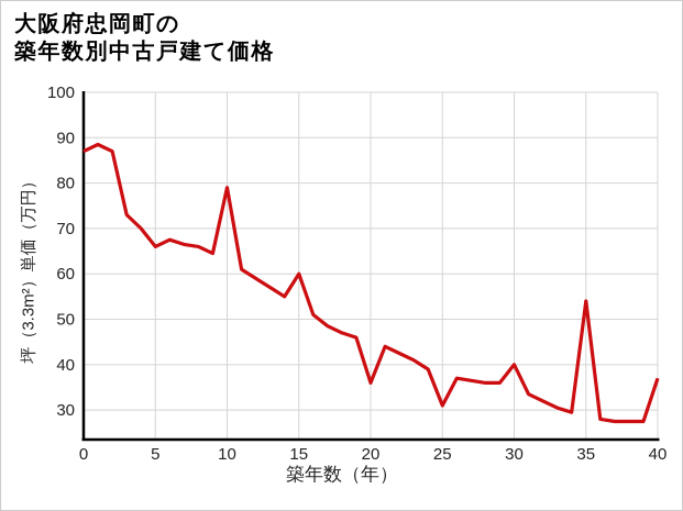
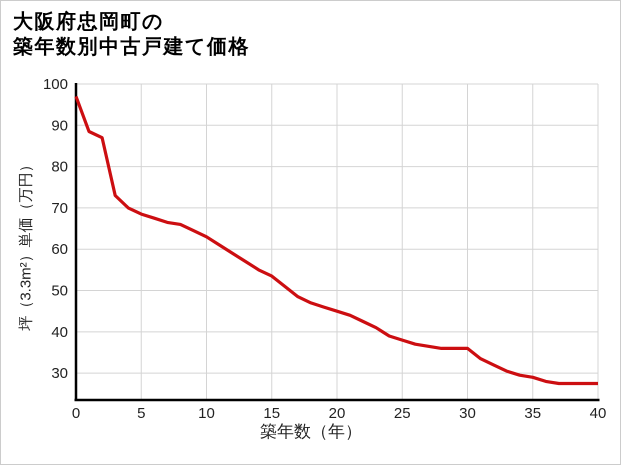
0: 87 -> 97
5: 66 -> 68
10: 79 -> 63
15: 60 -> 54
20: 36 -> 45
25: 31 -> 38
30: 40 -> 36
35: 54 -> 29
40: 37 -> 28
